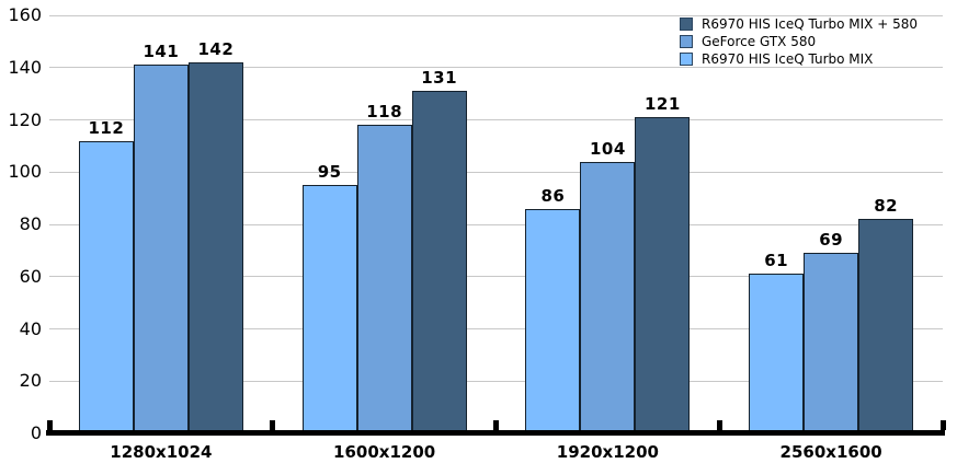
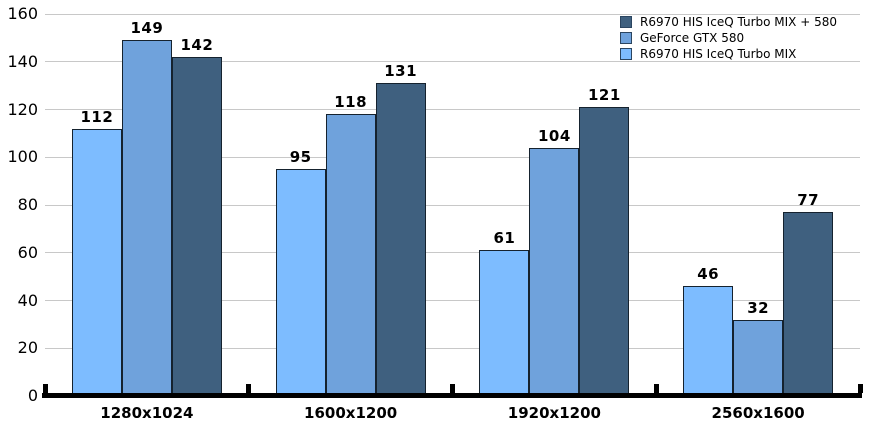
GeForce GTX 580/1280x1024: 141 -> 149
R6970 HIS IceQ Turbo MIX/1920x1200: 86 -> 61
R6970 HIS IceQ Turbo MIX/2560x1600: 61 -> 46
GeForce GTX 580/2560x1600: 69 -> 32
R6970 HIS IceQ Turbo MIX + 580/2560x1600: 82 -> 77
